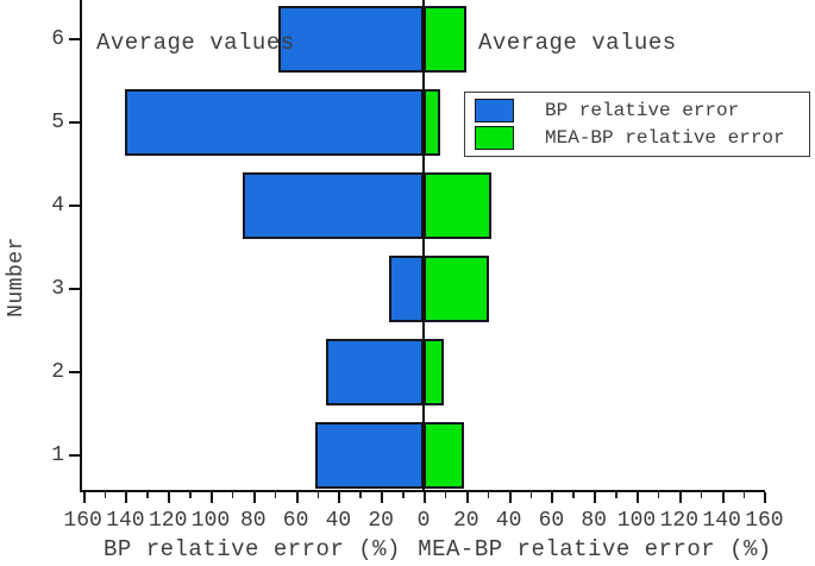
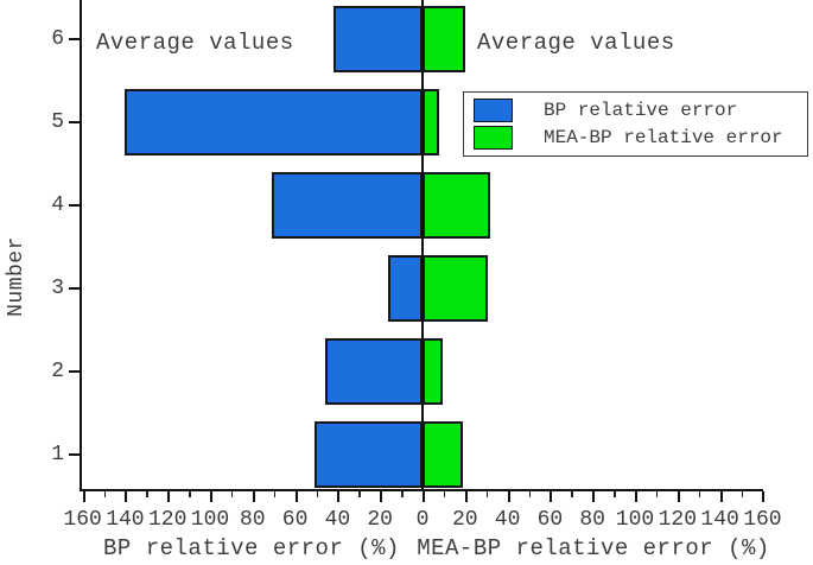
BP relative error/4: 85 -> 71
BP relative error/6: 68 -> 42
